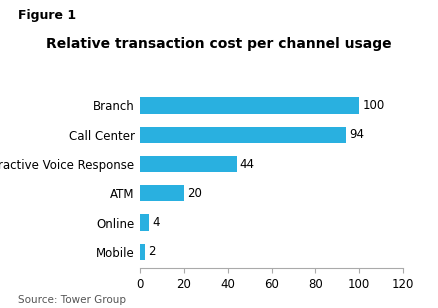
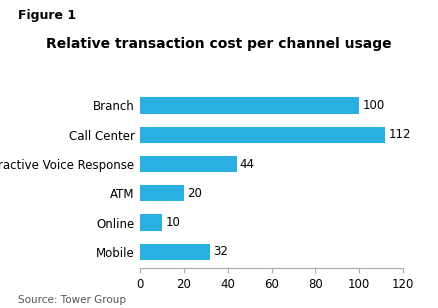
Call Center: 94 -> 112
Online: 4 -> 10
Mobile: 2 -> 32
